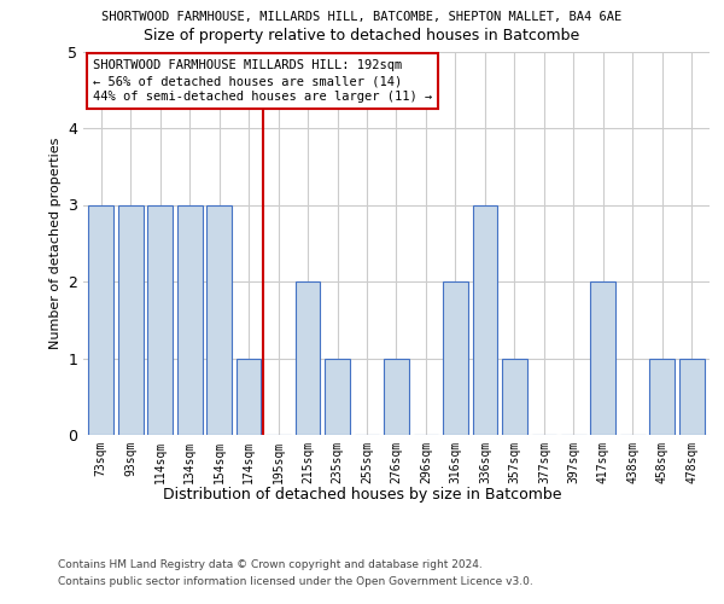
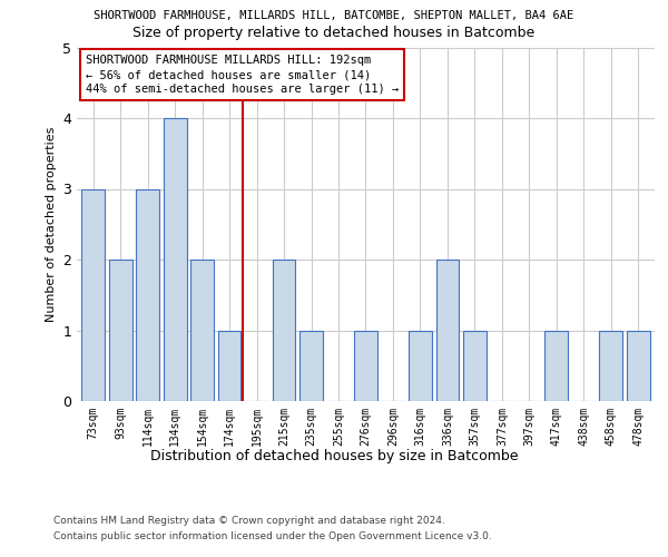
93sqm: 3 -> 2
134sqm: 3 -> 4
154sqm: 3 -> 2
316sqm: 2 -> 1
336sqm: 3 -> 2
417sqm: 2 -> 1
